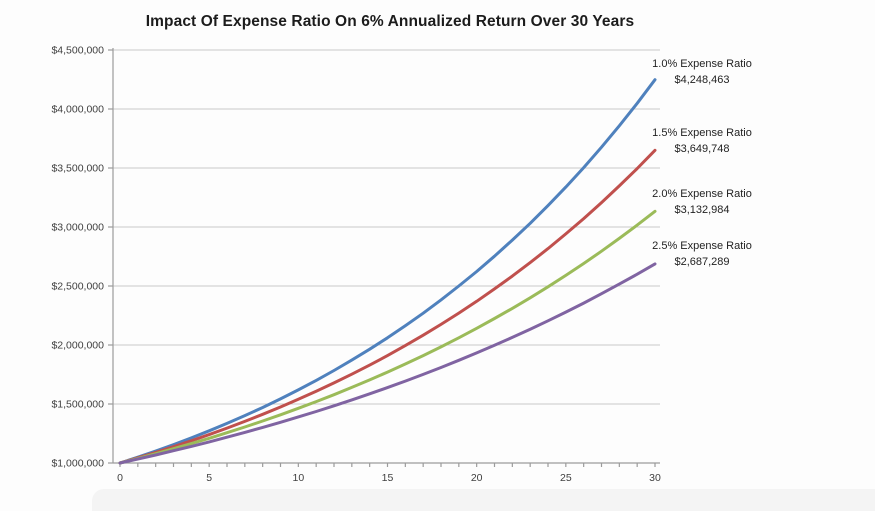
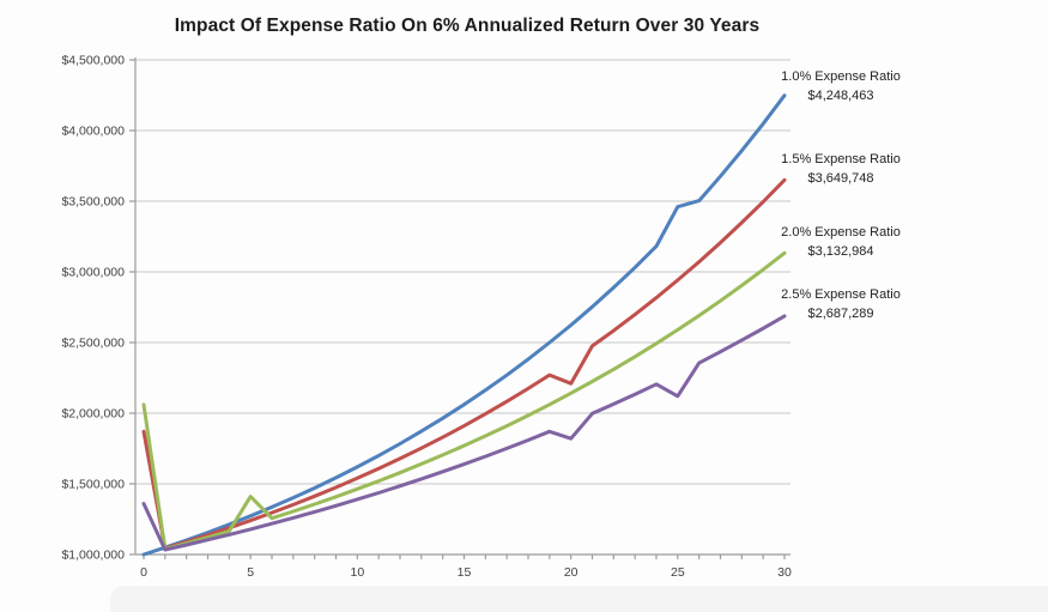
1.5% Expense Ratio/0: $1000000 -> $1870000
2.0% Expense Ratio/0: $1000000 -> $2060000
2.5% Expense Ratio/0: $1000000 -> $1360000
2.0% Expense Ratio/5: $1210000 -> $1410000
1.5% Expense Ratio/20: $2370000 -> $2210000
2.5% Expense Ratio/20: $1930000 -> $1820000
1.0% Expense Ratio/25: $3340000 -> $3460000
2.5% Expense Ratio/25: $2280000 -> $2120000
